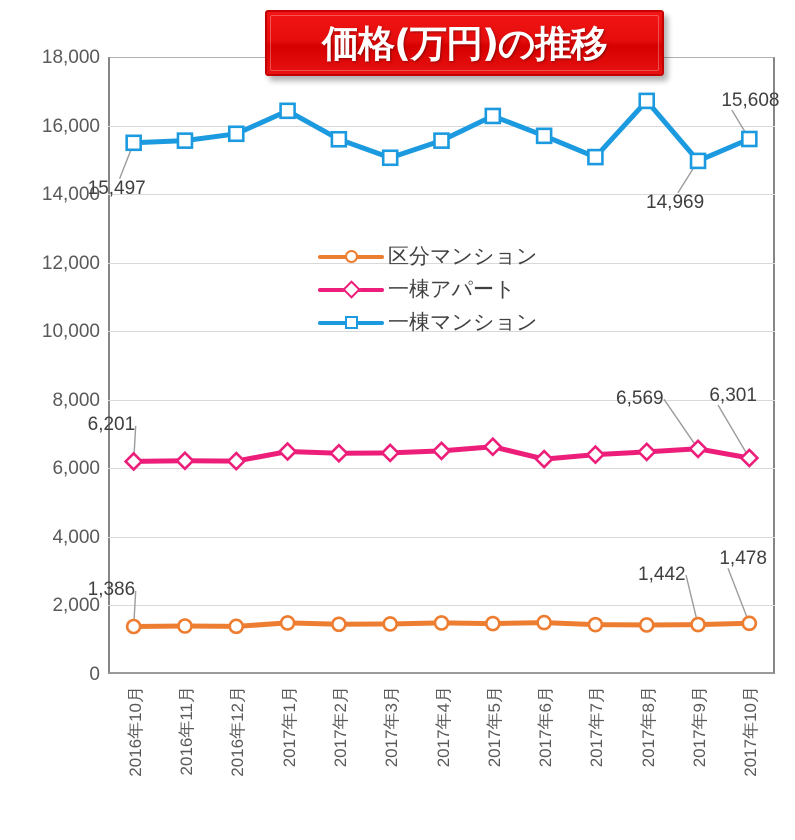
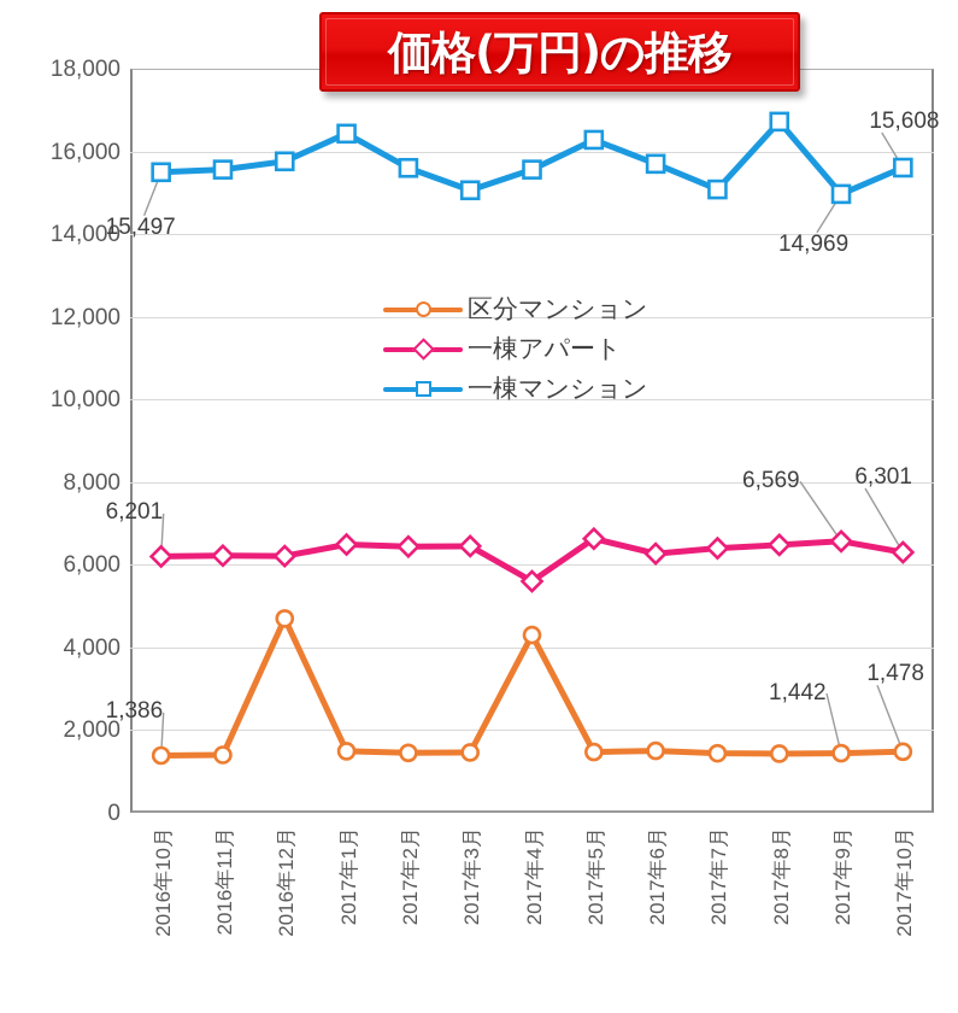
区分マンション/2016年12月: 1400 -> 4700
区分マンション/2017年4月: 1500 -> 4300
一棟アパート/2017年4月: 6500 -> 5600
